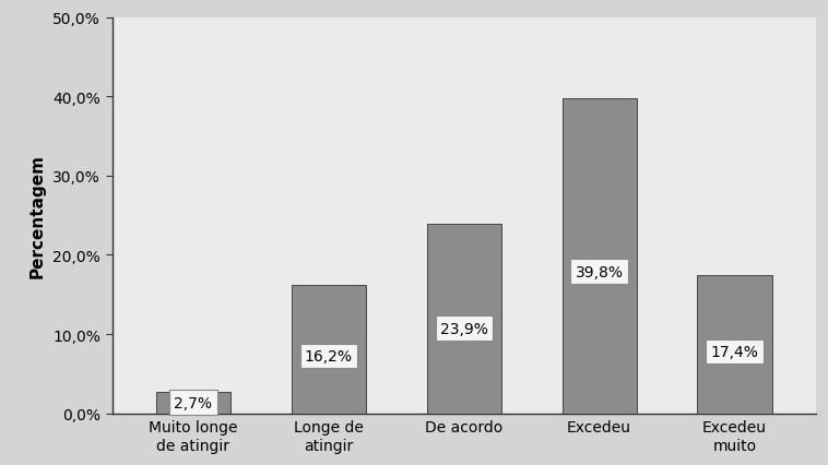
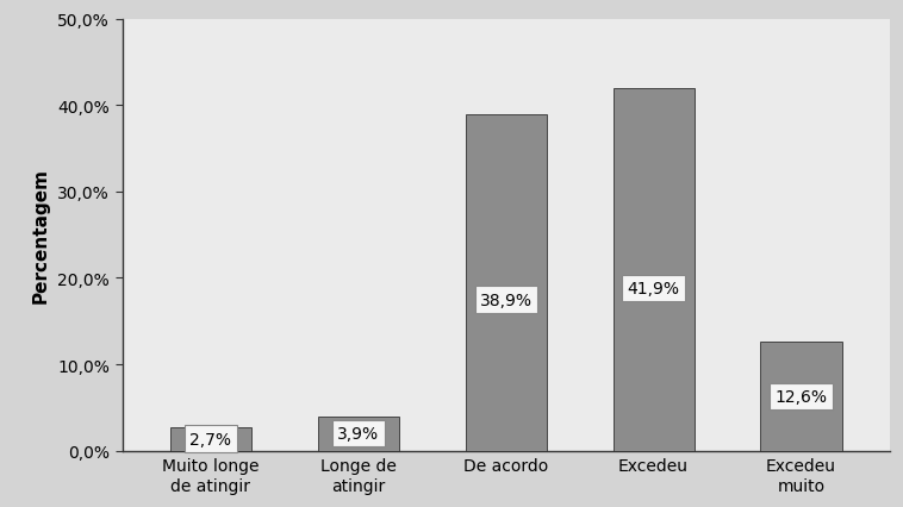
Longe de atingir: 16,2% -> 3,9%
De acordo: 23,9% -> 38,9%
Excedeu: 39,8% -> 41,9%
Excedeu muito: 17,4% -> 12,6%
